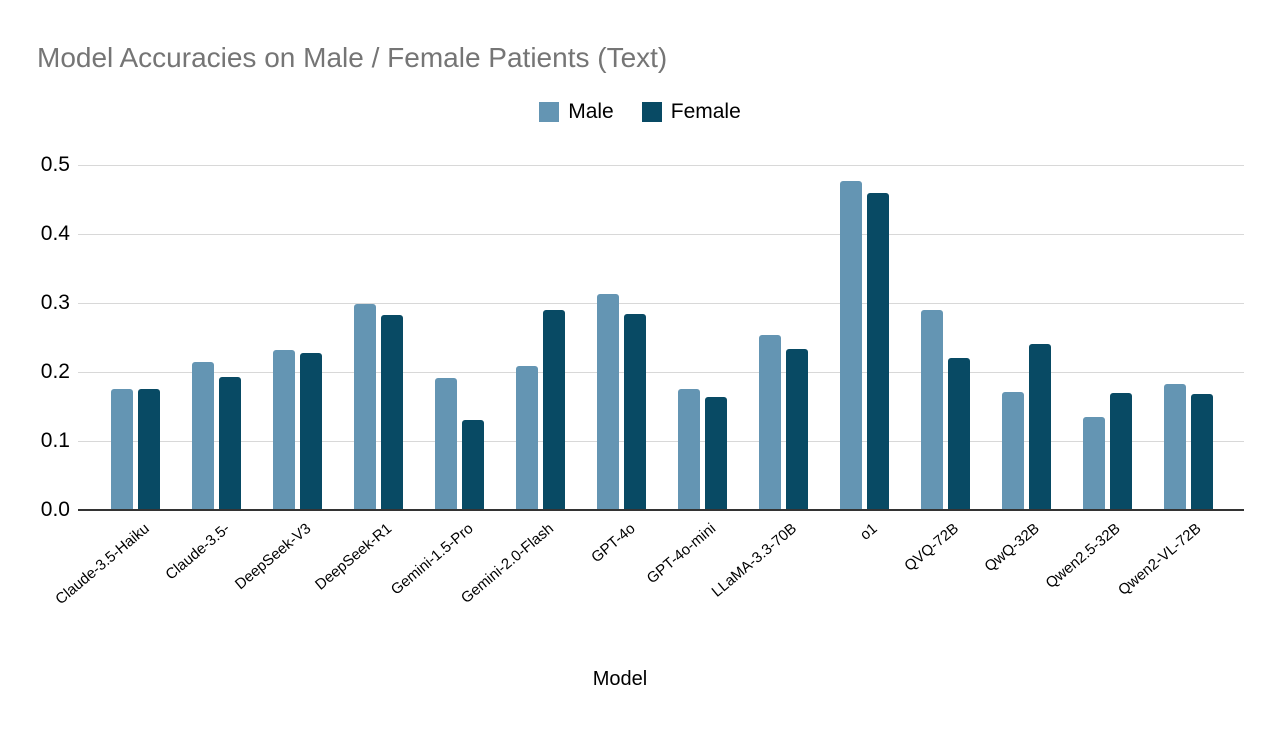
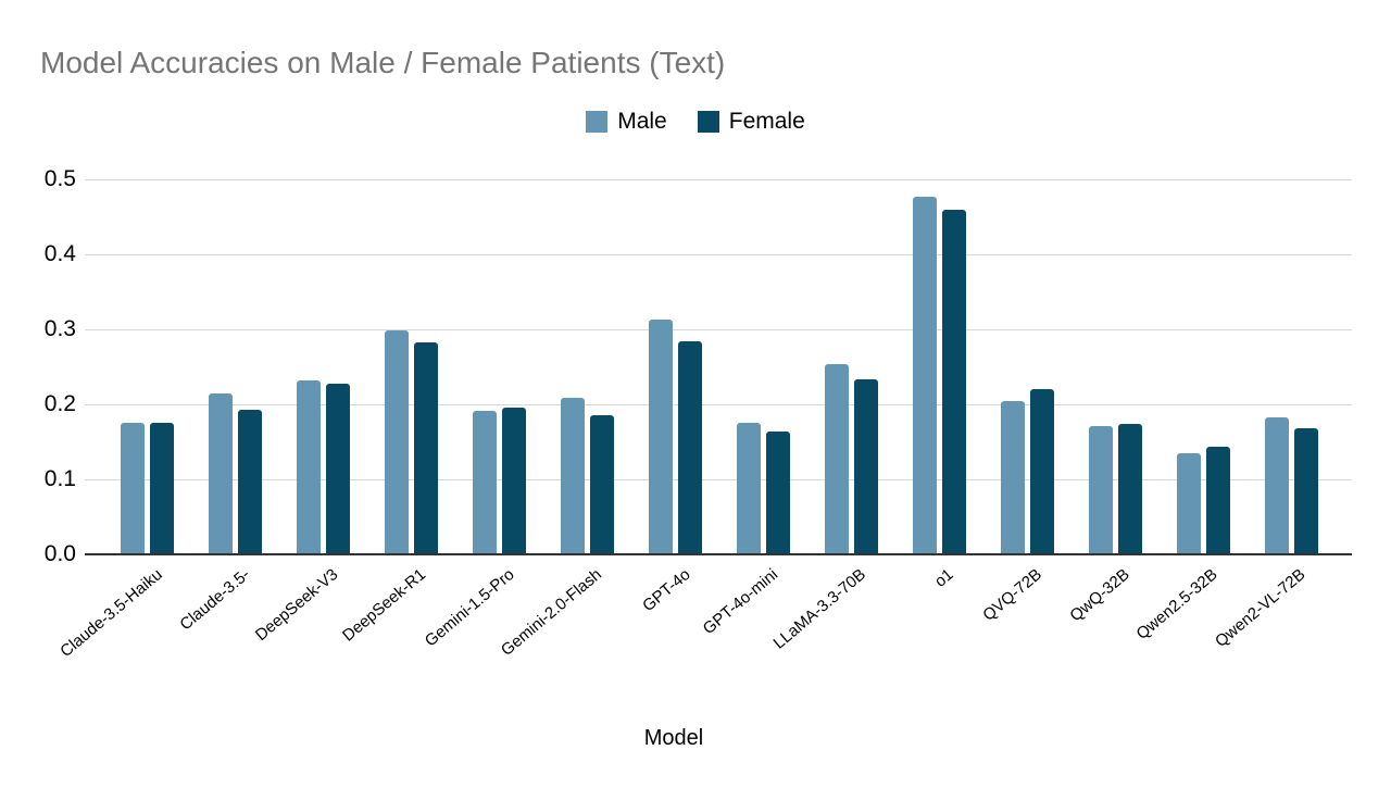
Female/Gemini-1.5-Pro: 0.13 -> 0.20
Female/Gemini-2.0-Flash: 0.29 -> 0.18
Male/QVQ-72B: 0.29 -> 0.20
Female/QwQ-32B: 0.24 -> 0.17
Female/Qwen2.5-32B: 0.17 -> 0.14
